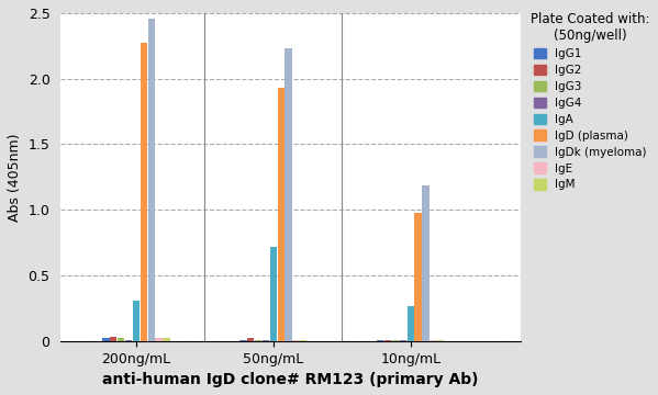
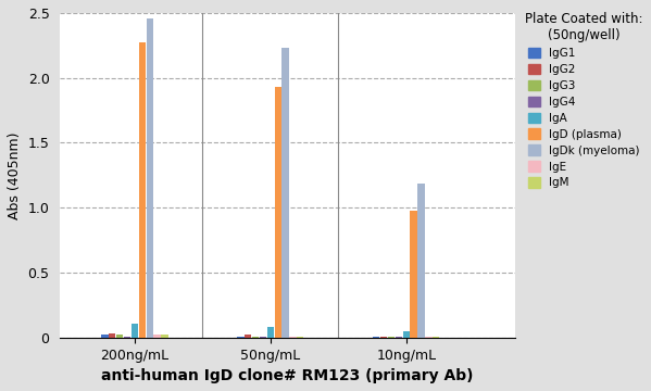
IgA/200ng/mL: 0.31 -> 0.11
IgA/50ng/mL: 0.72 -> 0.08
IgA/10ng/mL: 0.27 -> 0.05
